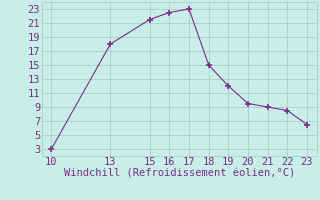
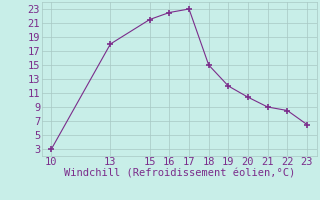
20: 9.5 -> 10.4
